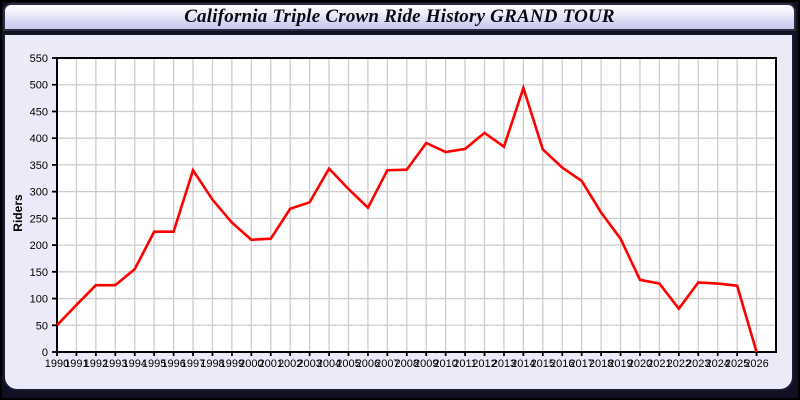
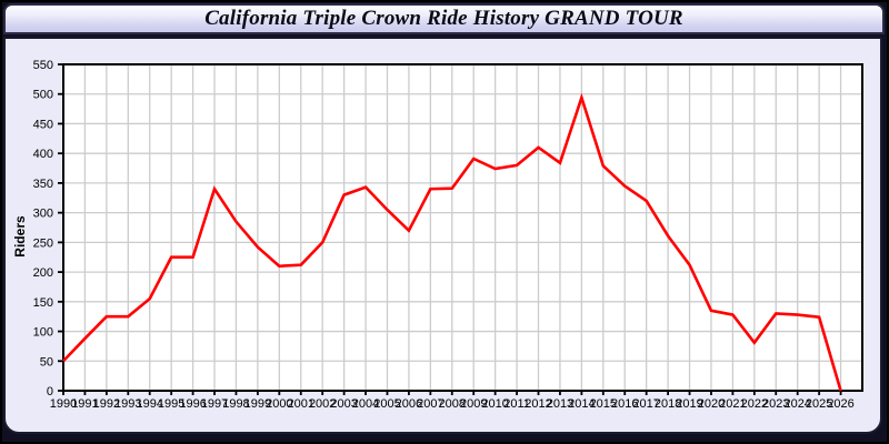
2002: 270 -> 250
2003: 280 -> 330
